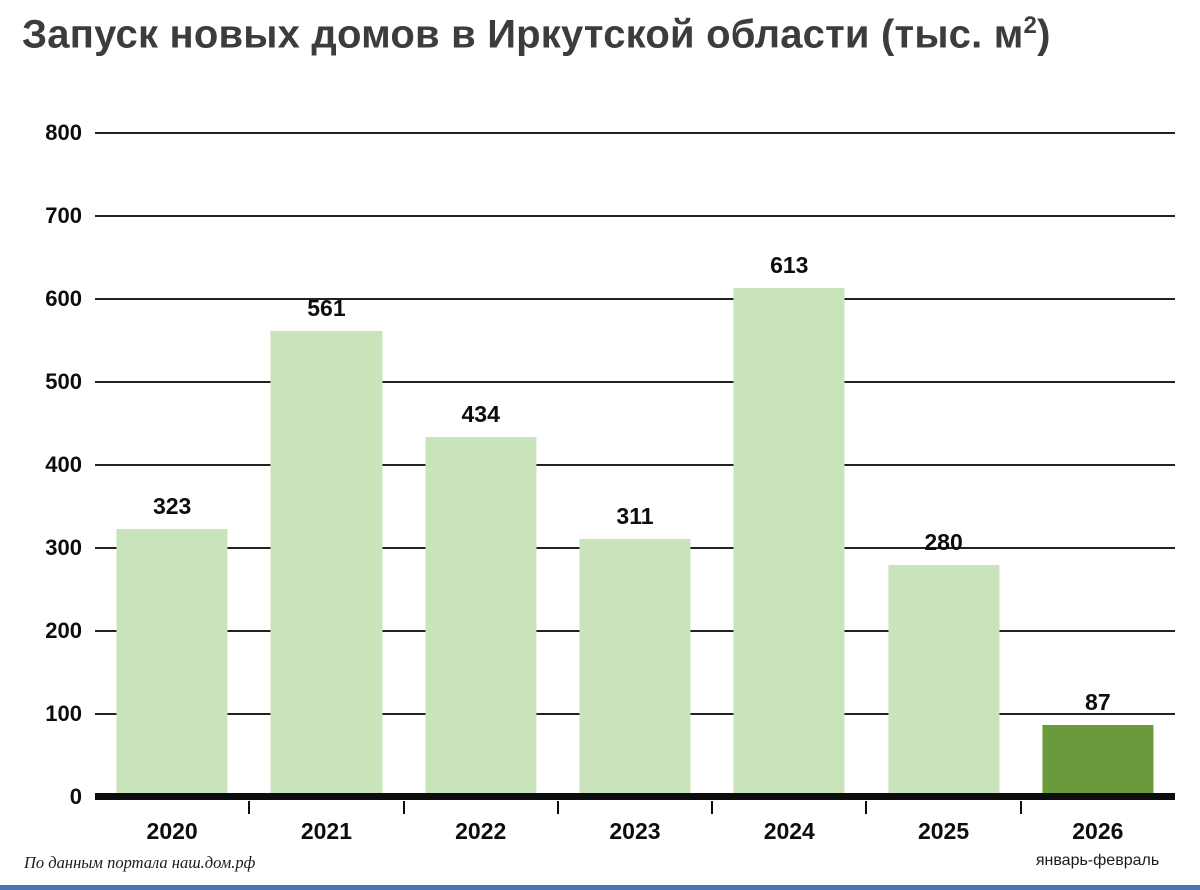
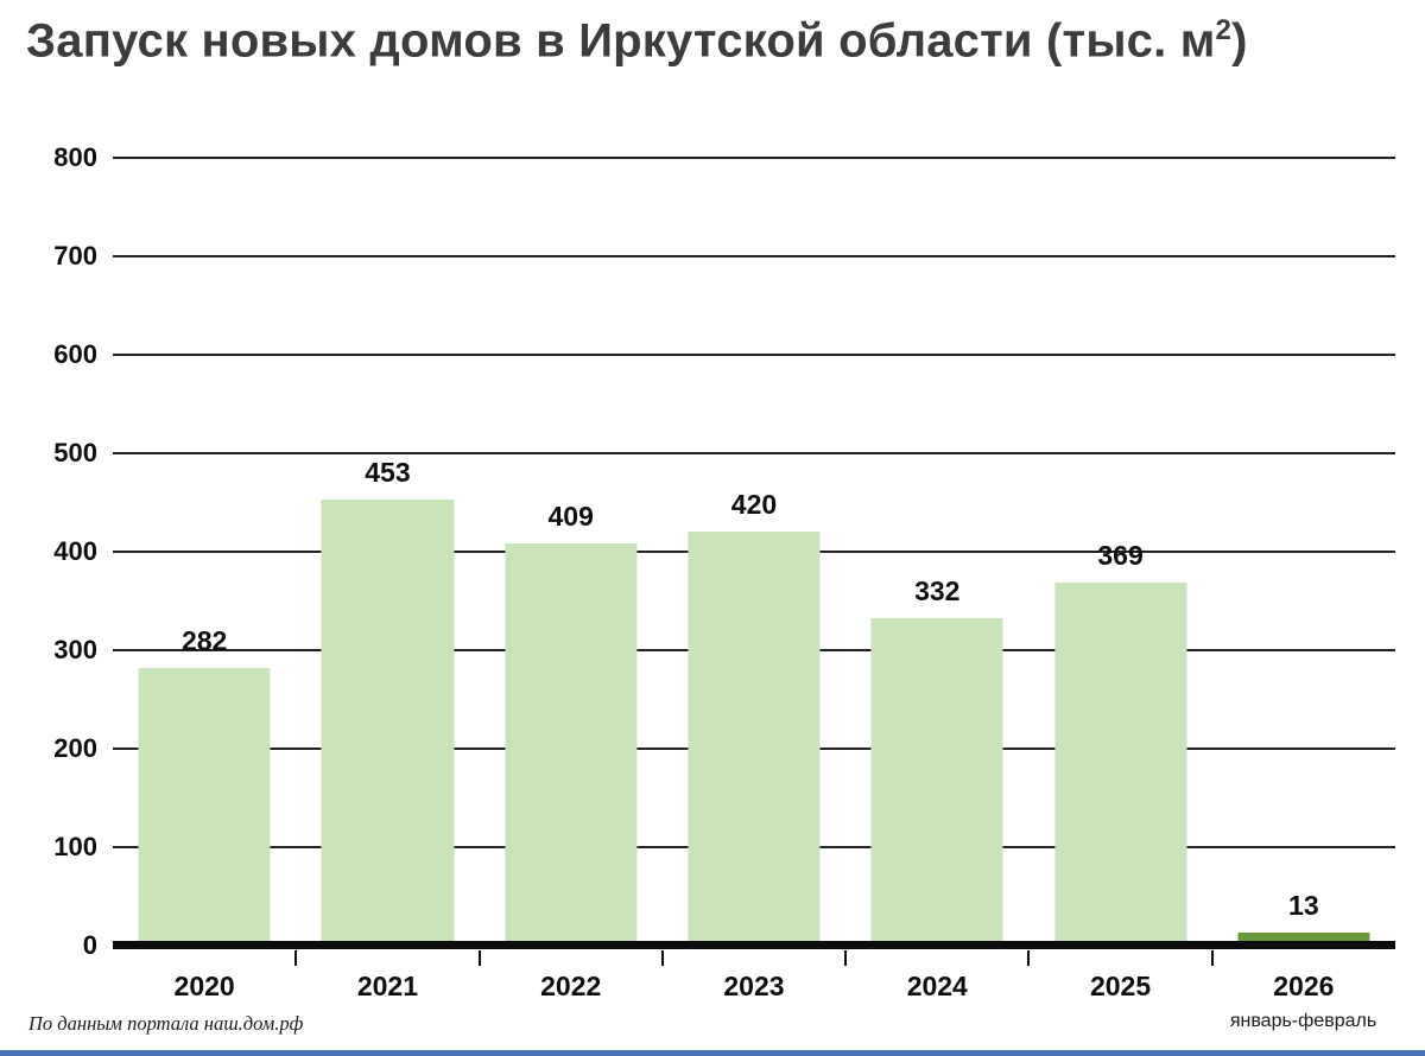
2020: 323 -> 282
2021: 561 -> 453
2022: 434 -> 409
2023: 311 -> 420
2024: 613 -> 332
2025: 280 -> 369
2026: 87 -> 13
